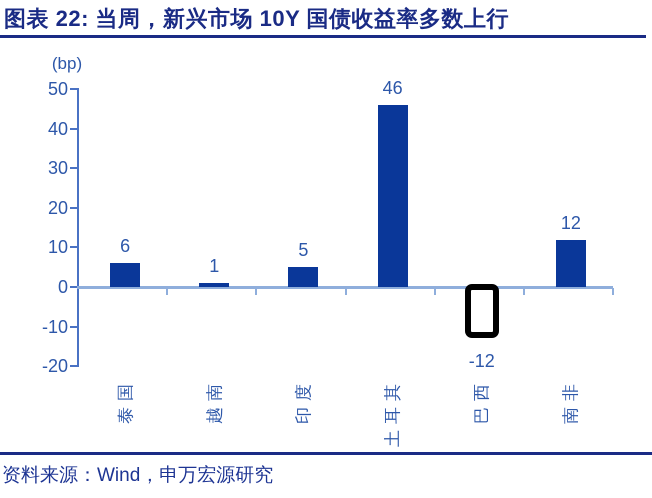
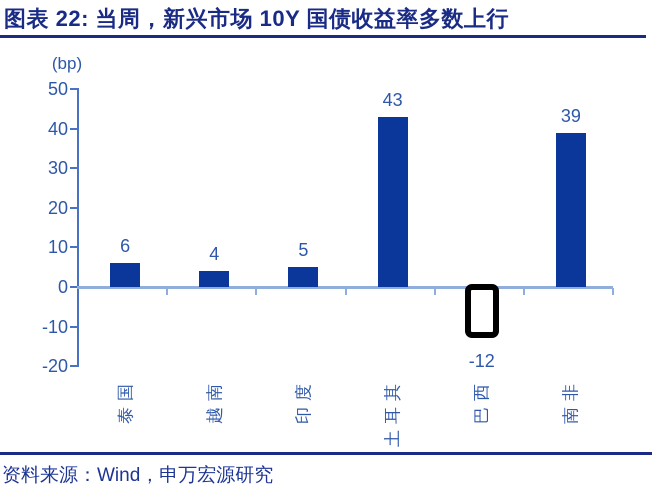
越南: 1 -> 4
土耳其: 46 -> 43
南非: 12 -> 39
